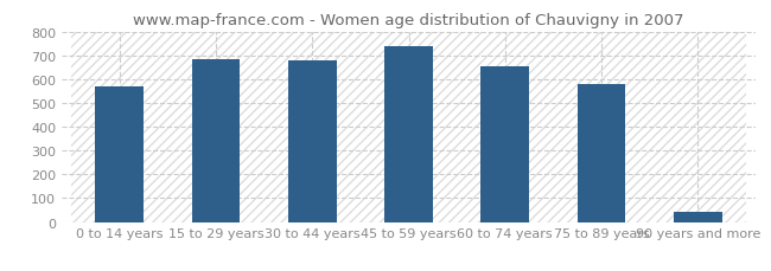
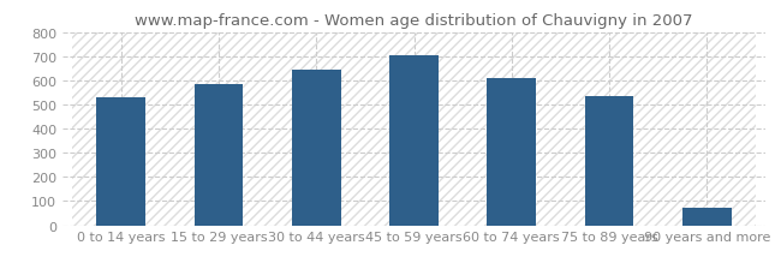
0 to 14 years: 570 -> 530
15 to 29 years: 685 -> 585
30 to 44 years: 680 -> 645
45 to 59 years: 740 -> 703
60 to 74 years: 655 -> 608
75 to 89 years: 580 -> 533
90 years and more: 45 -> 75
